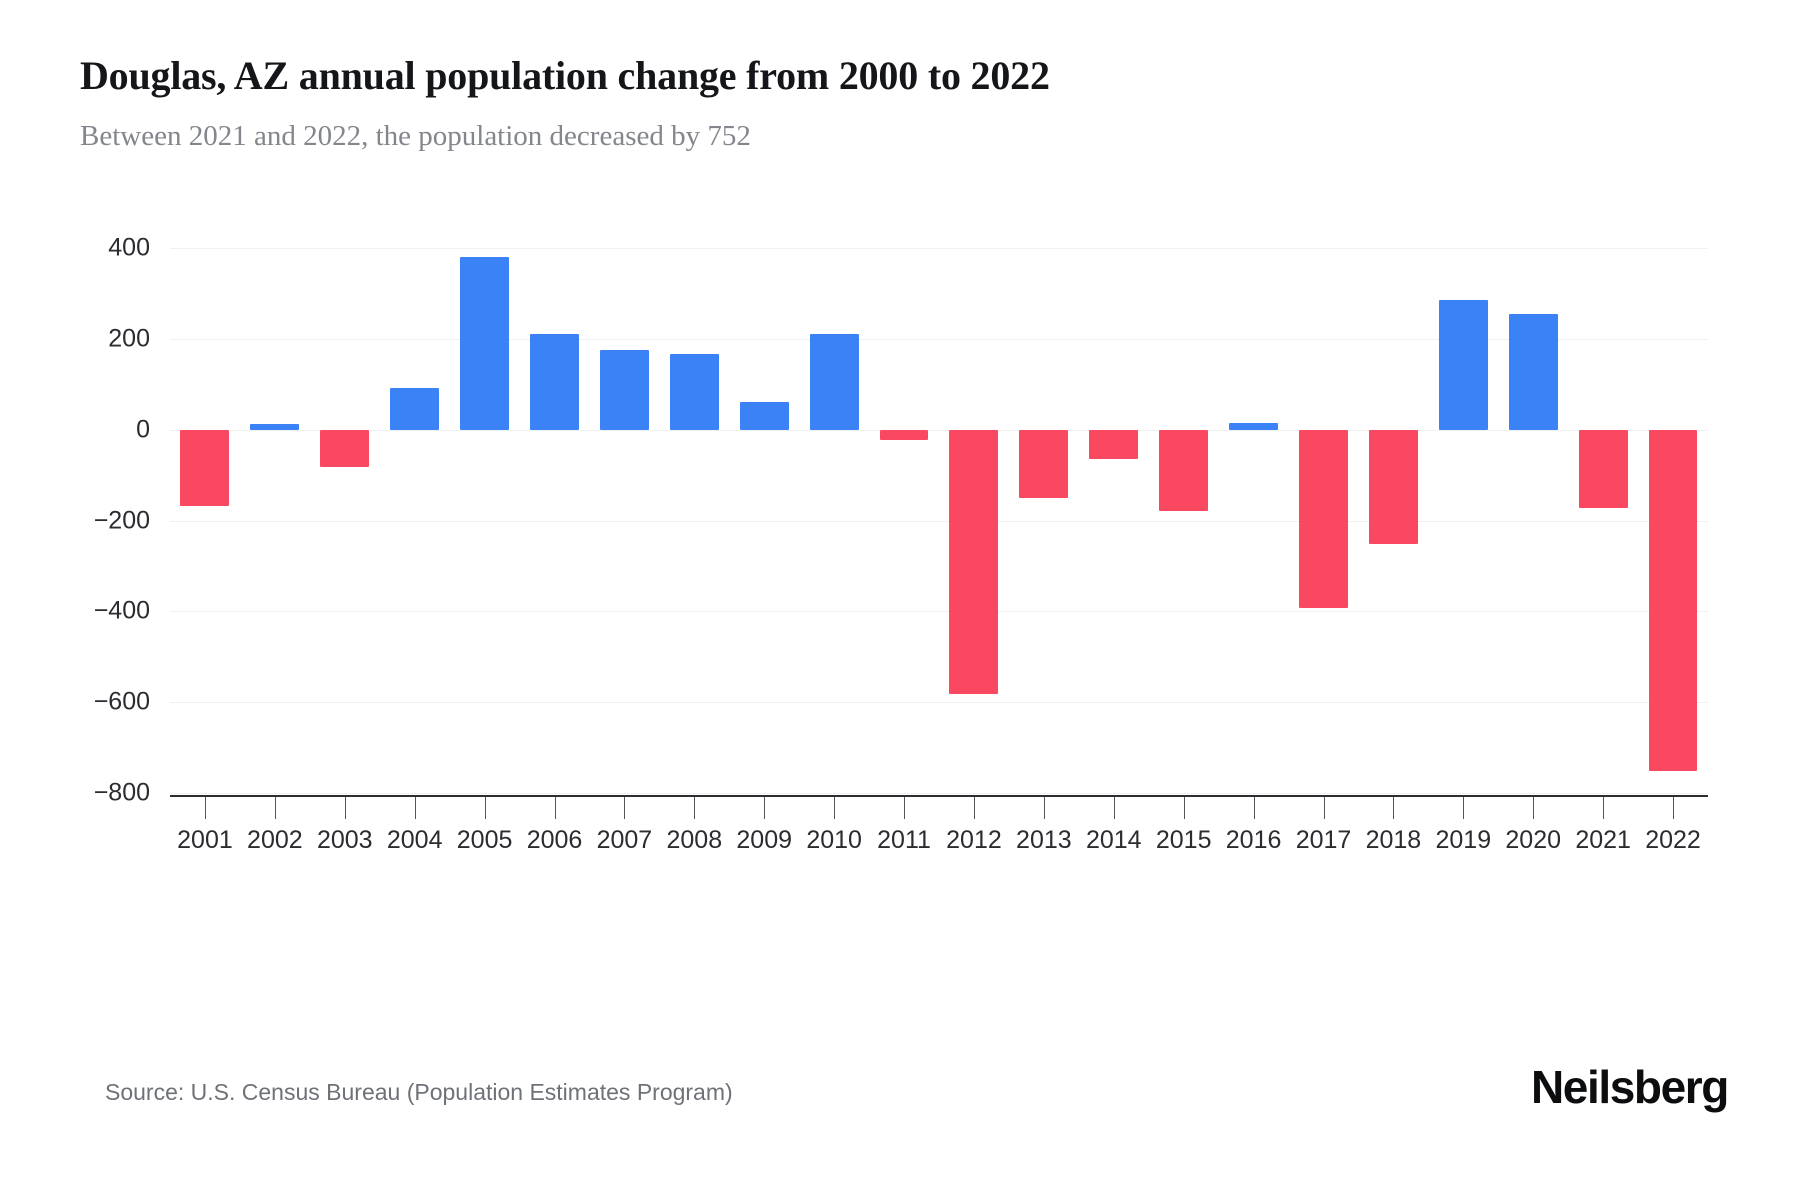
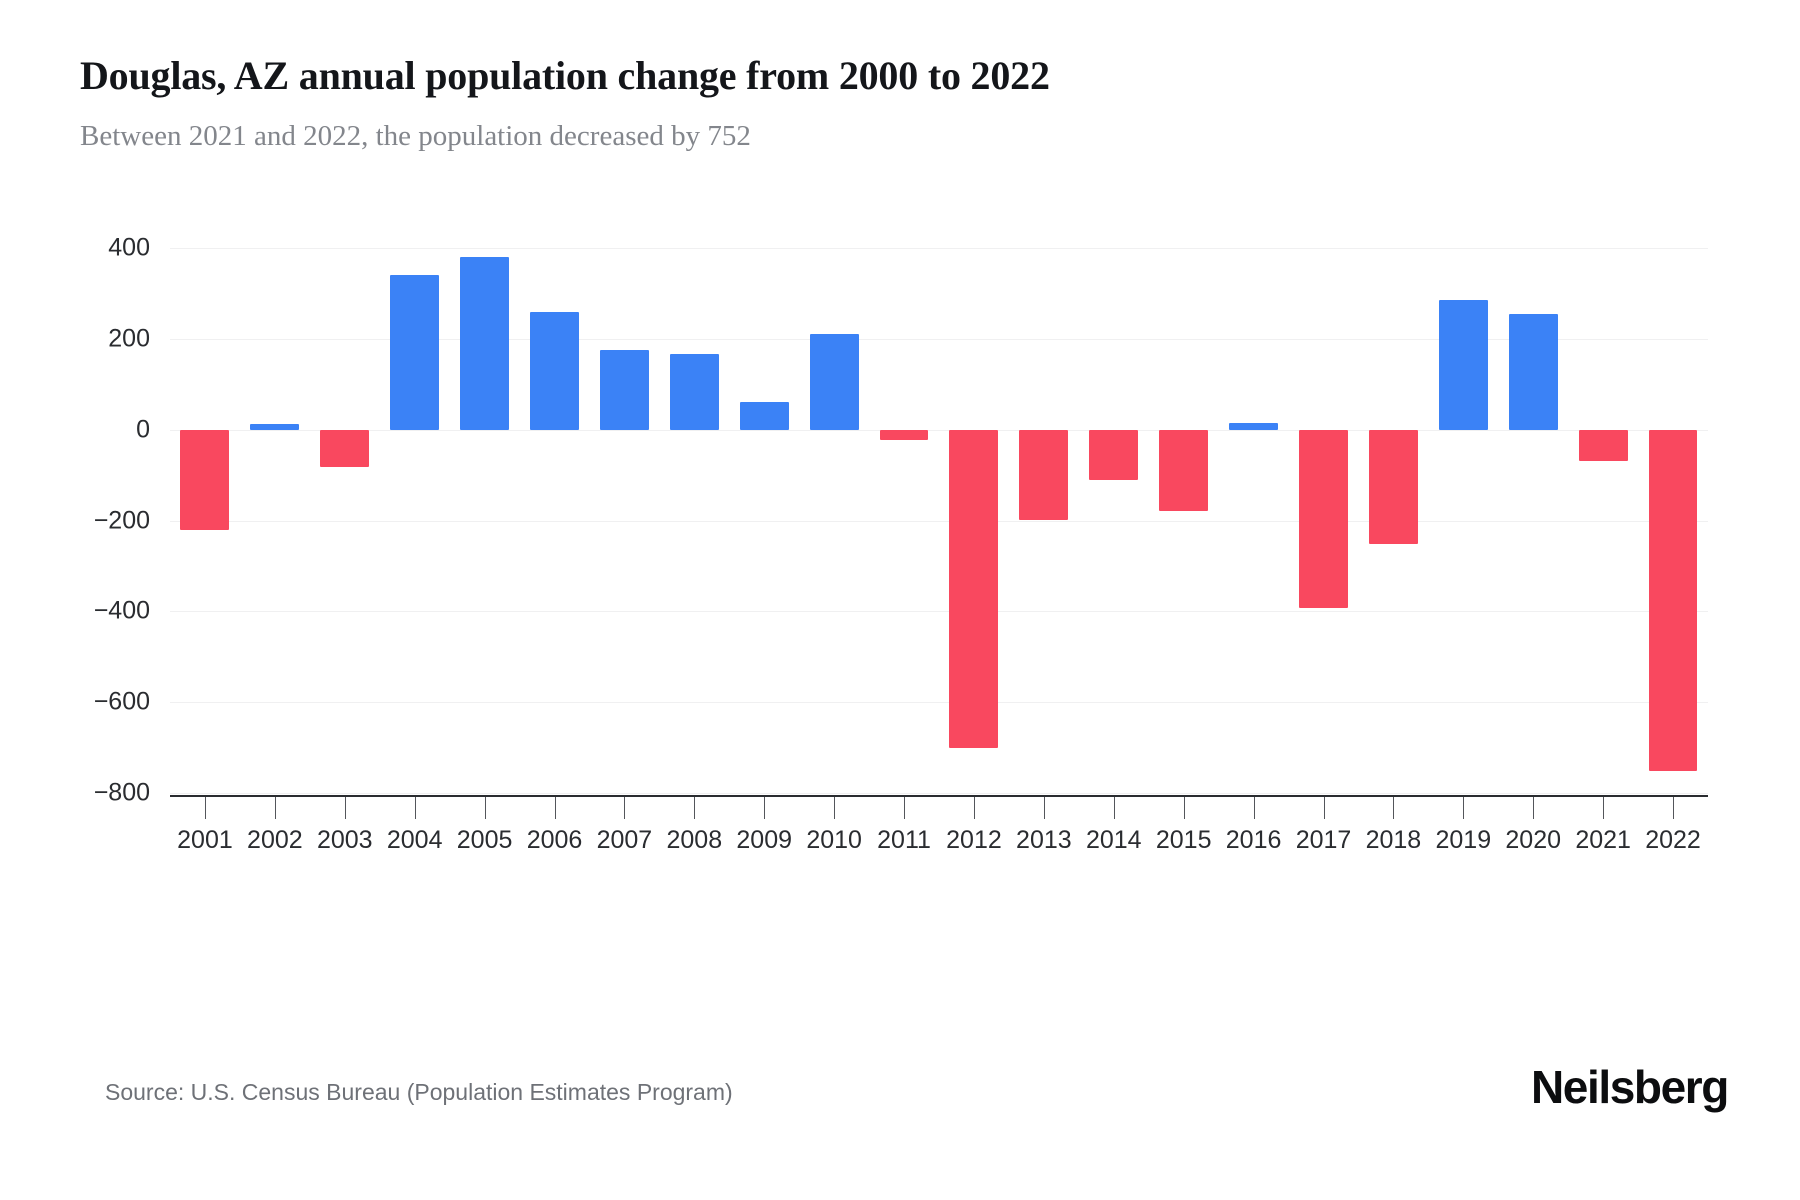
2001: -170 -> -220
2004: 90 -> 340
2006: 210 -> 260
2012: -580 -> -700
2013: -150 -> -200
2014: -60 -> -110
2021: -170 -> -70
